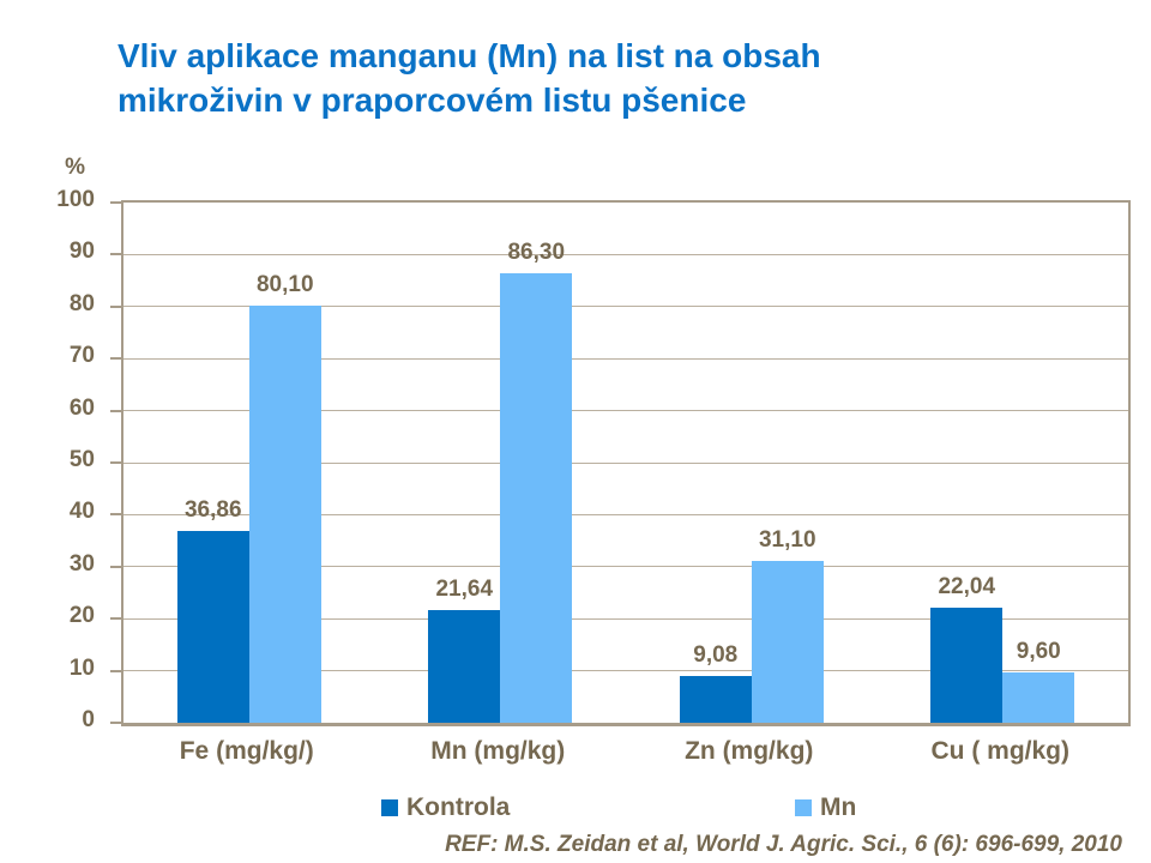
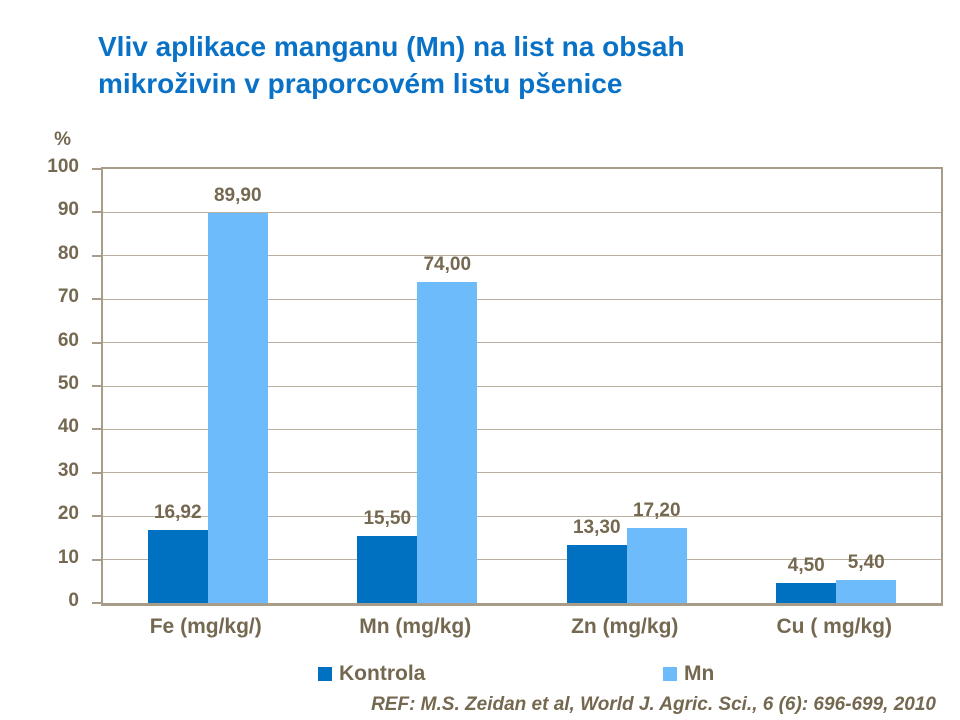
Kontrola/Fe (mg/kg/): 36,86 -> 16,92
Mn/Fe (mg/kg/): 80,10 -> 89,90
Kontrola/Mn (mg/kg): 21,64 -> 15,50
Mn/Mn (mg/kg): 86,30 -> 74,00
Kontrola/Zn (mg/kg): 9,08 -> 13,30
Mn/Zn (mg/kg): 31,10 -> 17,20
Kontrola/Cu ( mg/kg): 22,04 -> 4,50
Mn/Cu ( mg/kg): 9,60 -> 5,40
